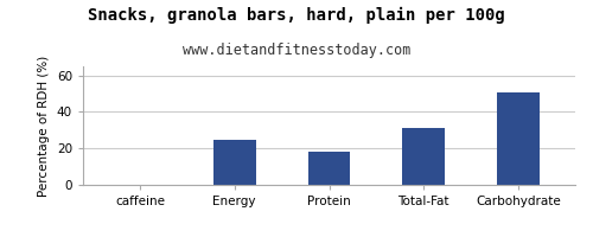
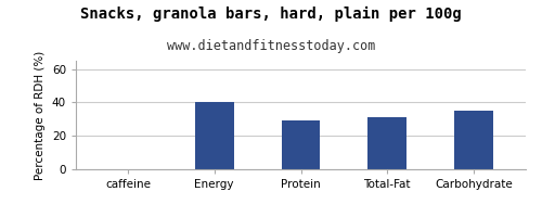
Energy: 25 -> 40
Protein: 18 -> 29
Carbohydrate: 51 -> 35
